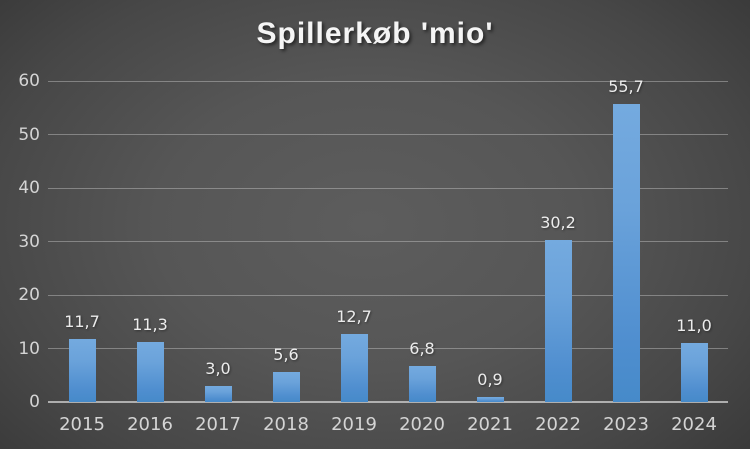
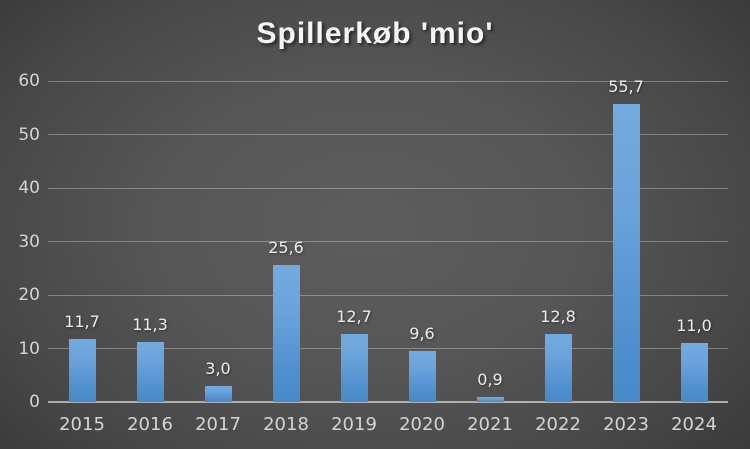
2018: 5,6 -> 25,6
2020: 6,8 -> 9,6
2022: 30,2 -> 12,8
